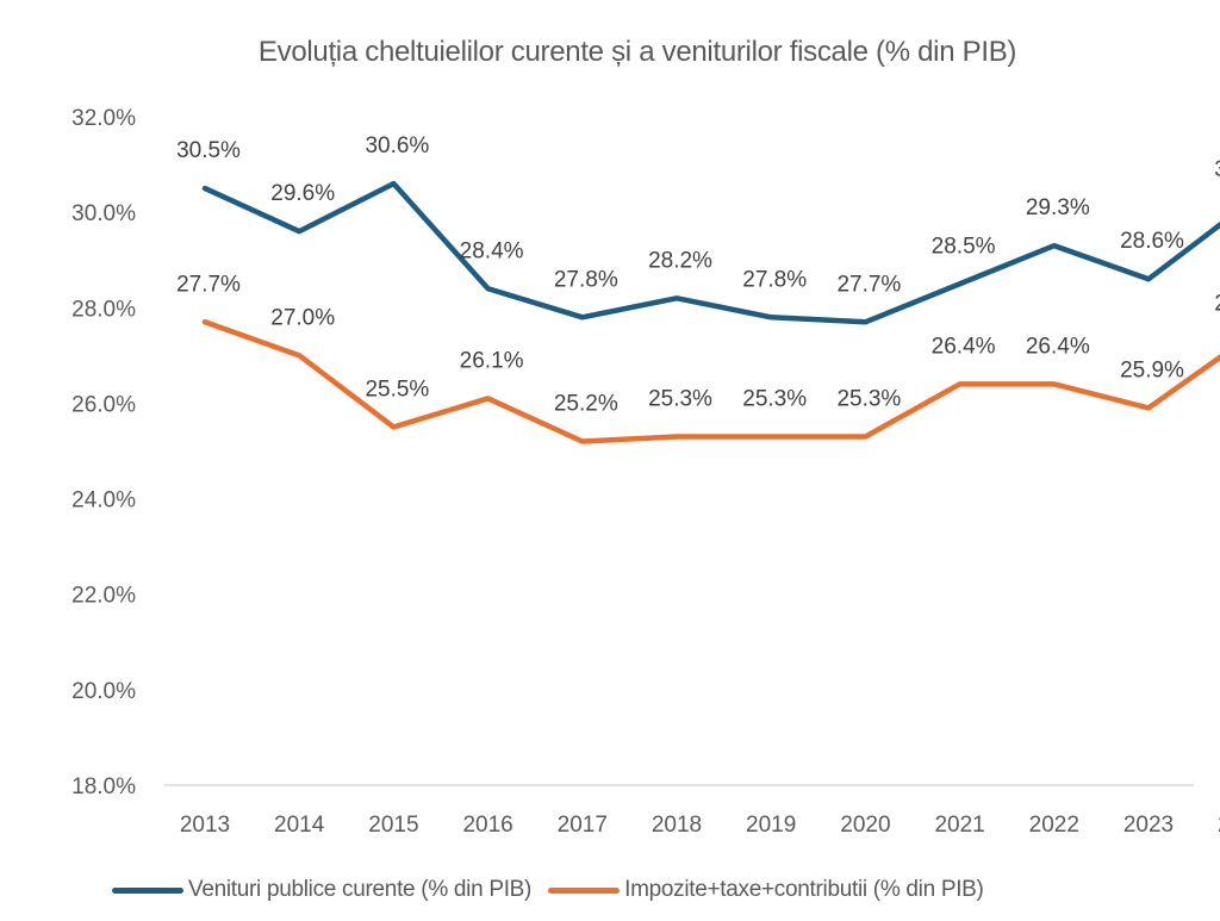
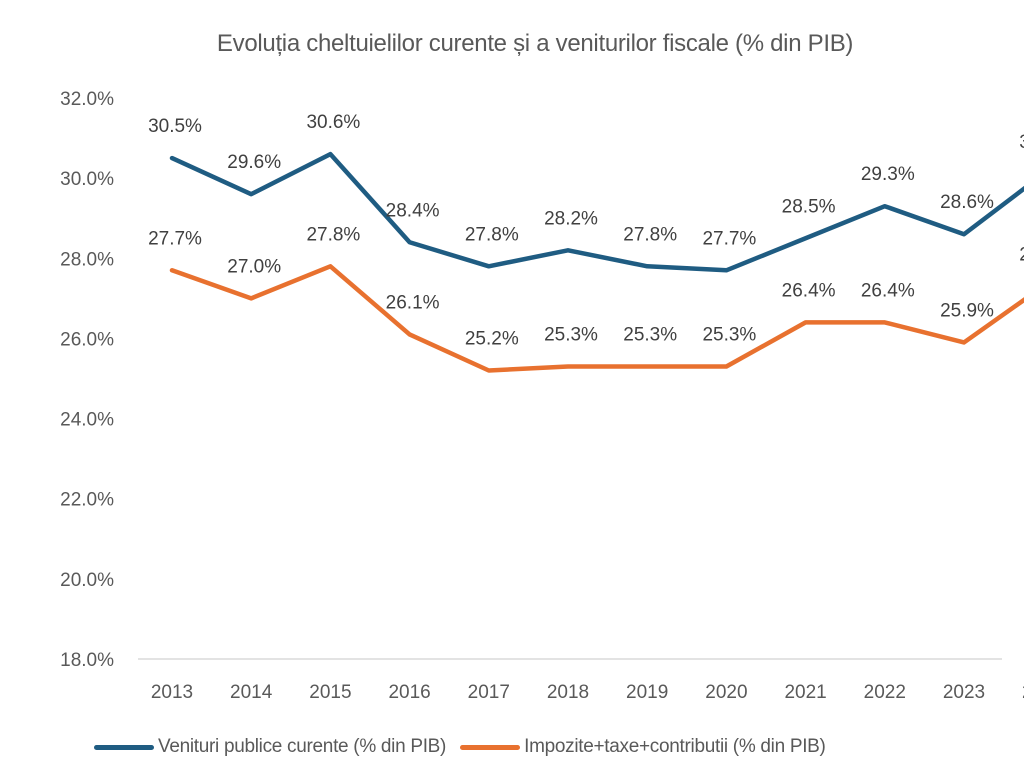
Impozite+taxe+contributii (% din PIB)/2015: 25.5% -> 27.8%
